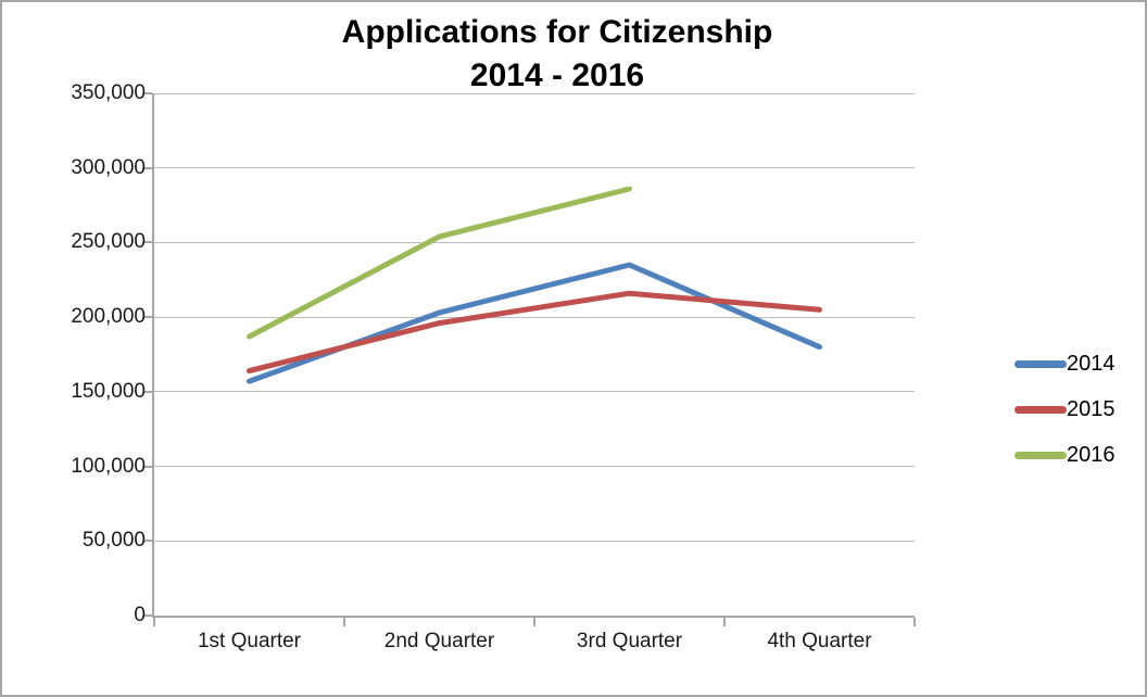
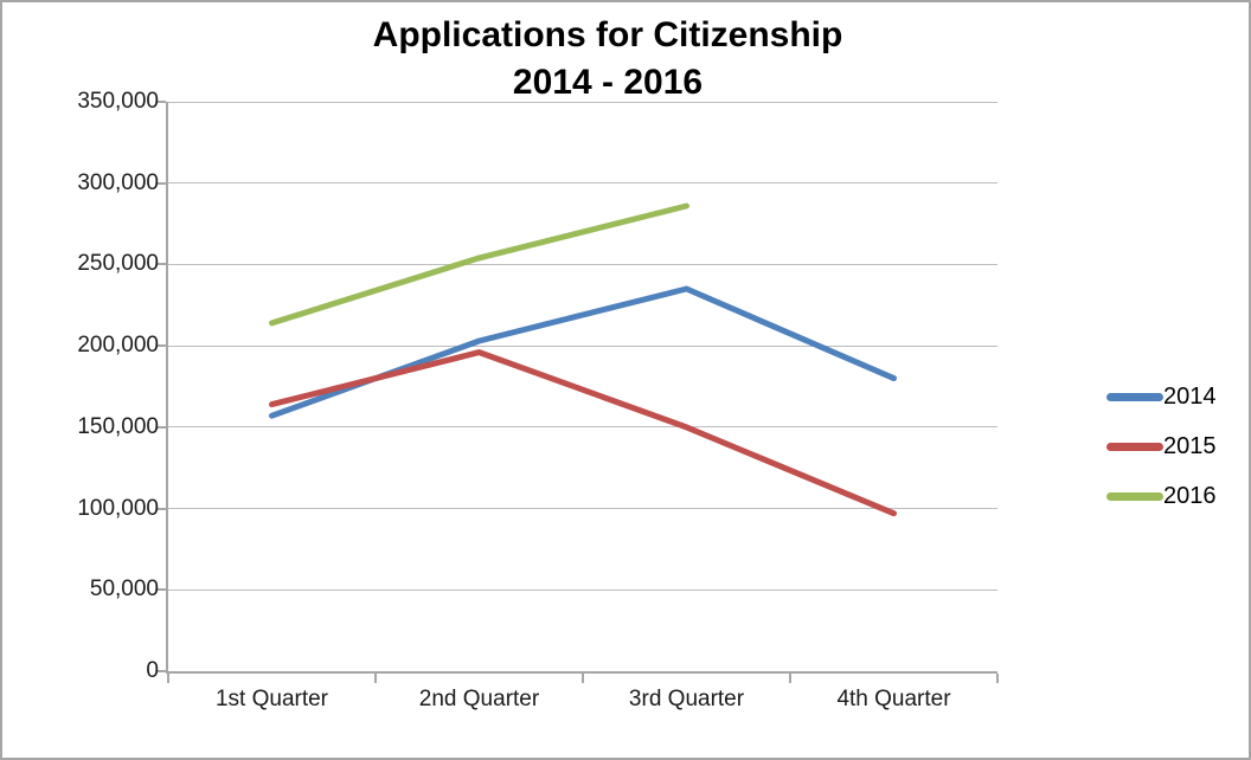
2016/1st Quarter: 187000 -> 214000
2015/3rd Quarter: 216000 -> 150000
2015/4th Quarter: 205000 -> 97000
